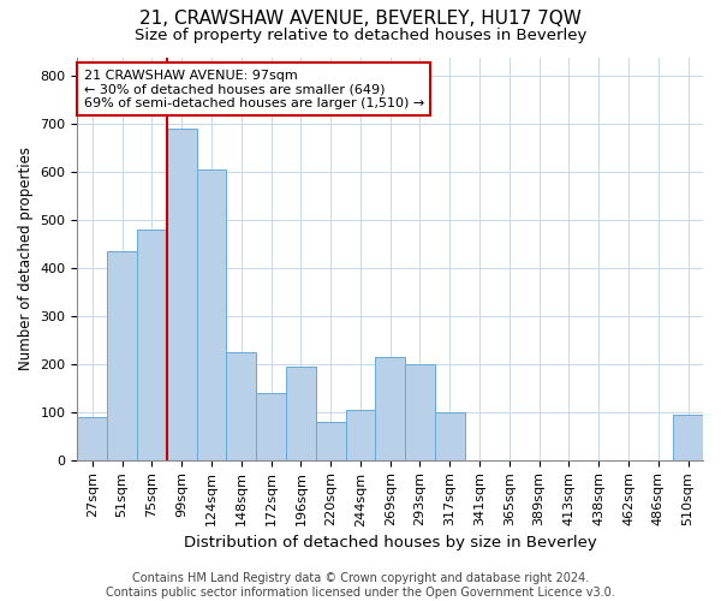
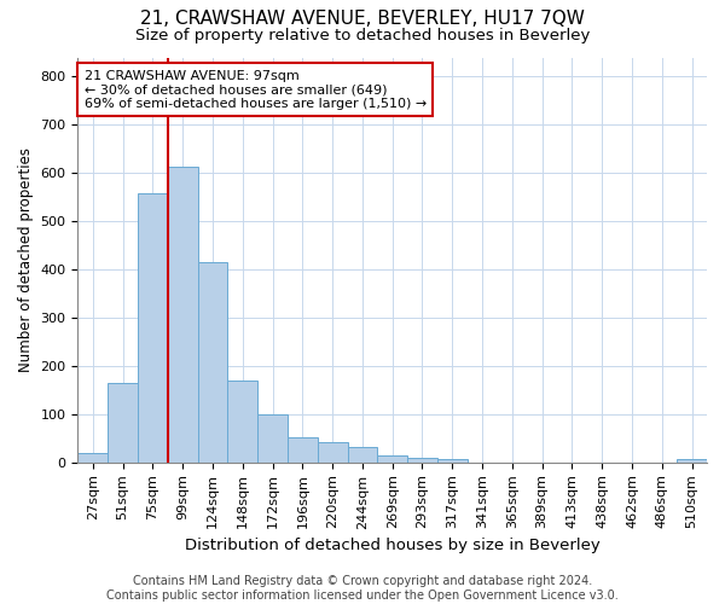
27sqm: 90 -> 20
51sqm: 435 -> 165
75sqm: 480 -> 558
99sqm: 690 -> 612
124sqm: 605 -> 415
148sqm: 225 -> 170
172sqm: 140 -> 100
196sqm: 195 -> 52
220sqm: 80 -> 42
244sqm: 105 -> 33
269sqm: 215 -> 15
293sqm: 200 -> 10
317sqm: 100 -> 8
510sqm: 95 -> 8
